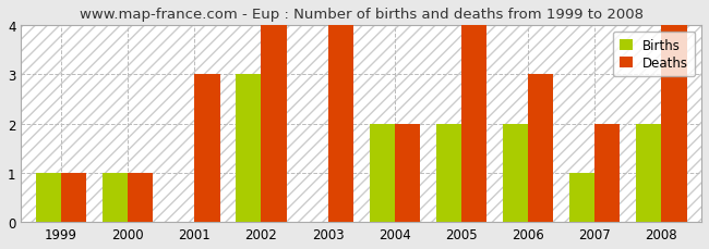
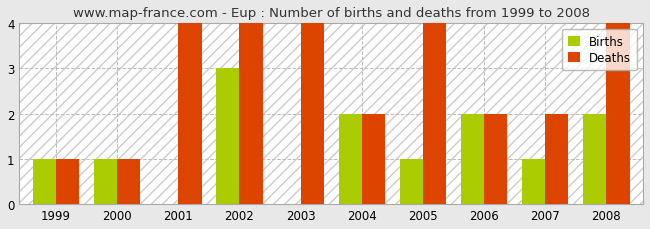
Deaths/2001: 3 -> 4
Births/2005: 2 -> 1
Deaths/2006: 3 -> 2
